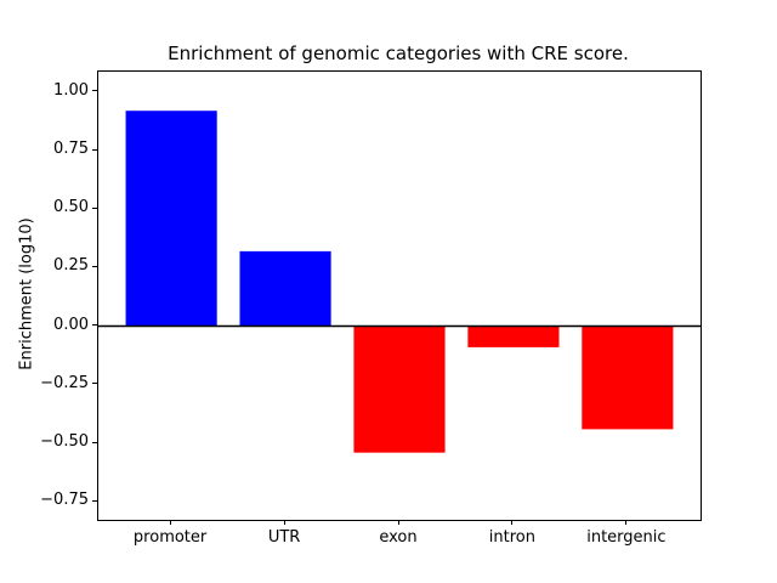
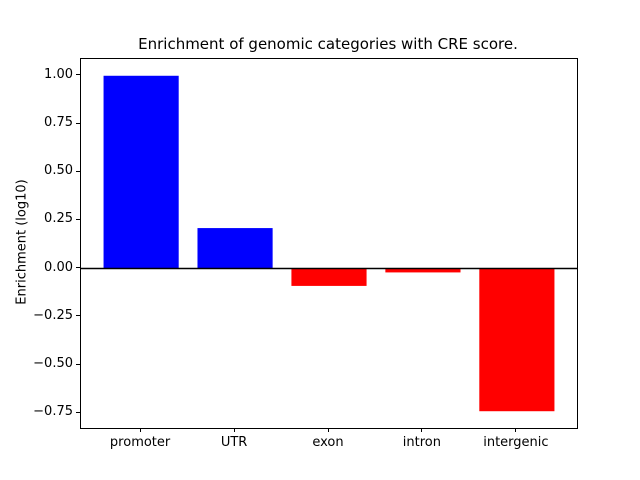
promoter: 0.92 -> 1.00
UTR: 0.32 -> 0.21
exon: -0.54 -> -0.09
intron: -0.09 -> -0.02
intergenic: -0.44 -> -0.74
